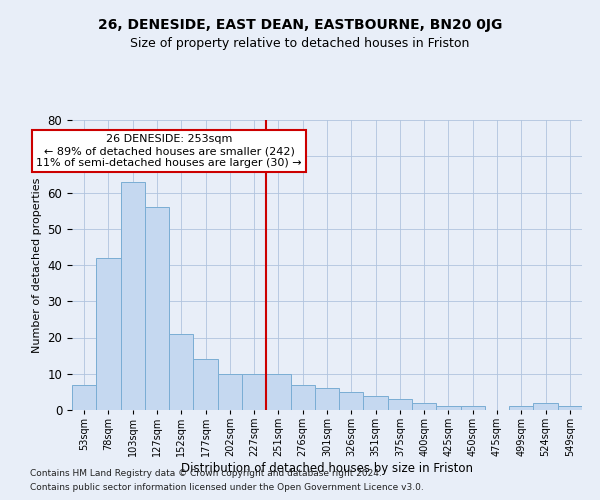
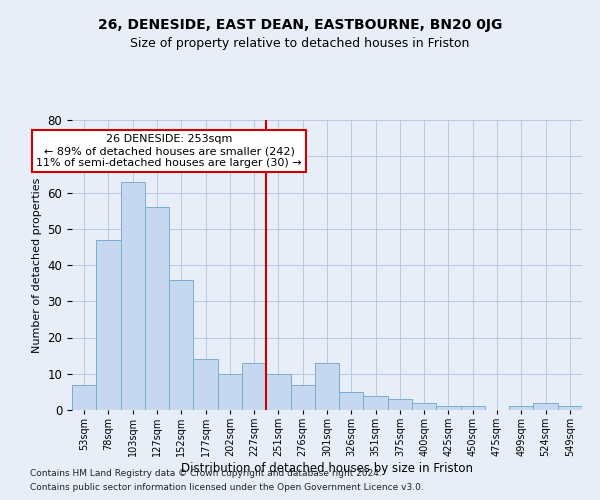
78sqm: 42 -> 47
152sqm: 21 -> 36
227sqm: 10 -> 13
301sqm: 6 -> 13
